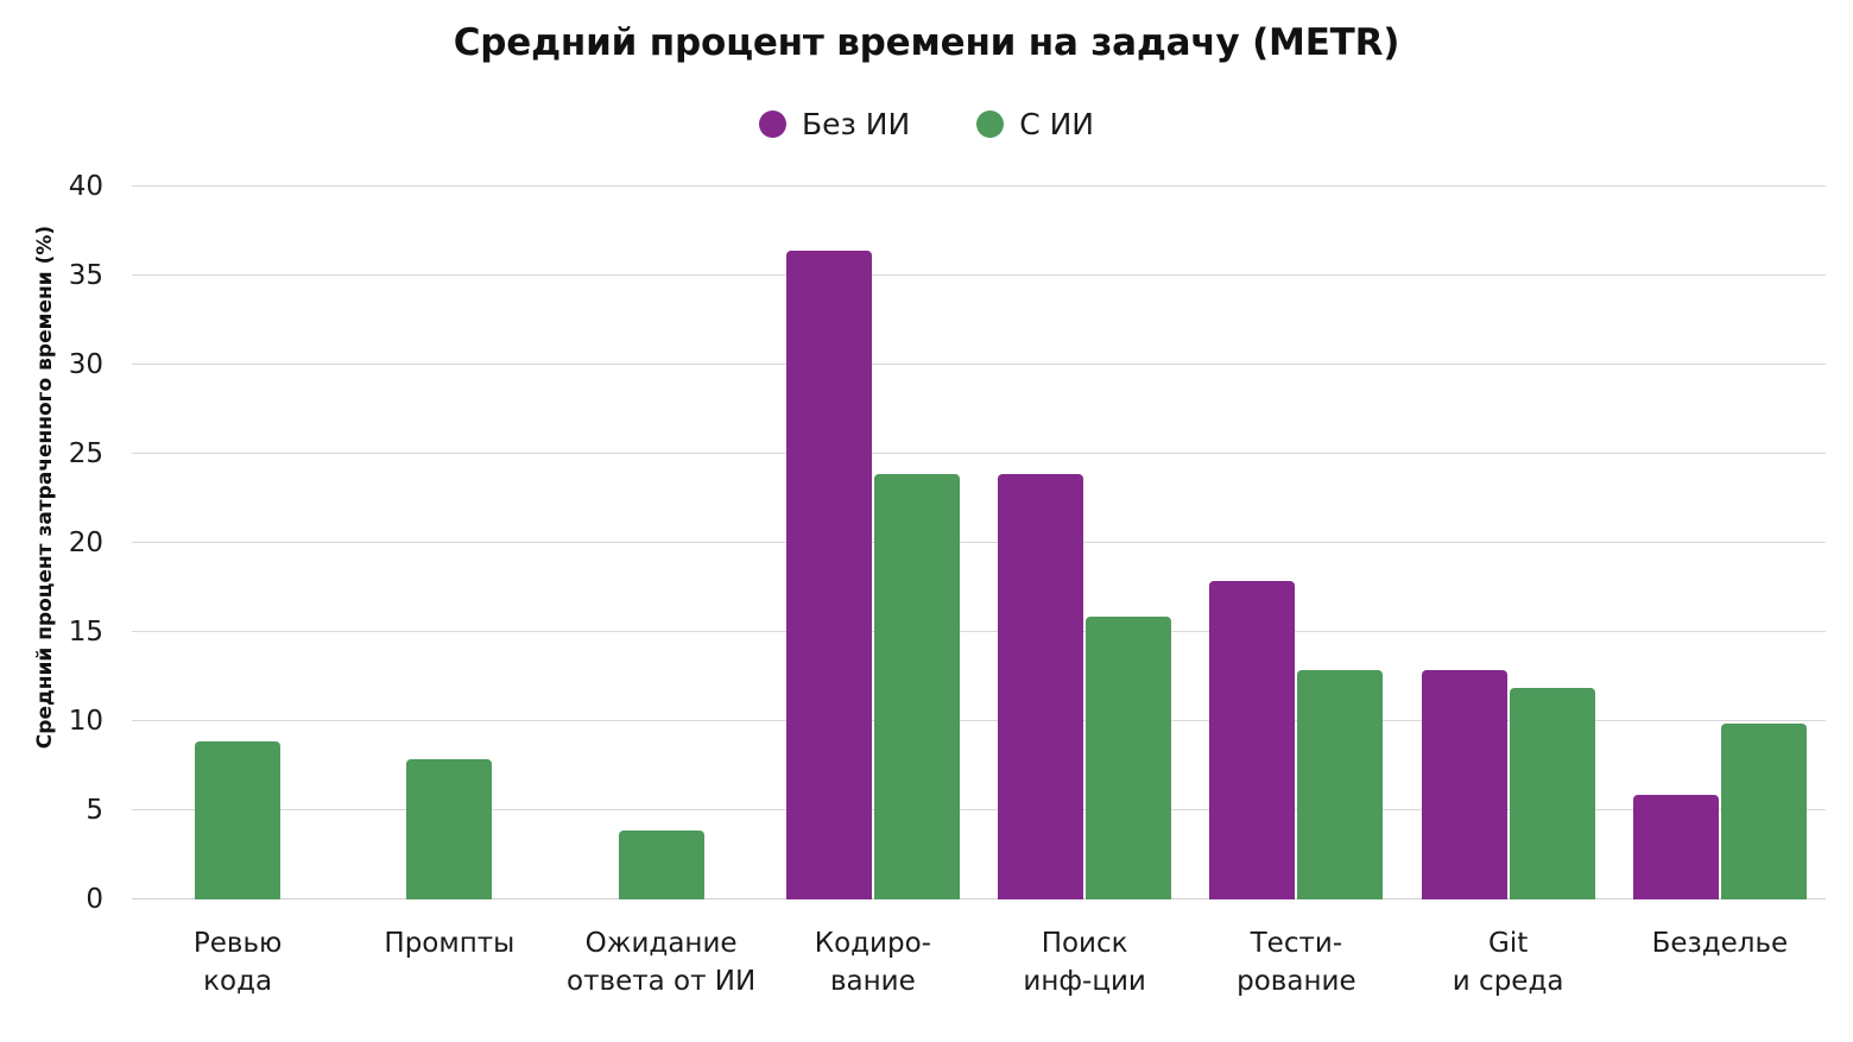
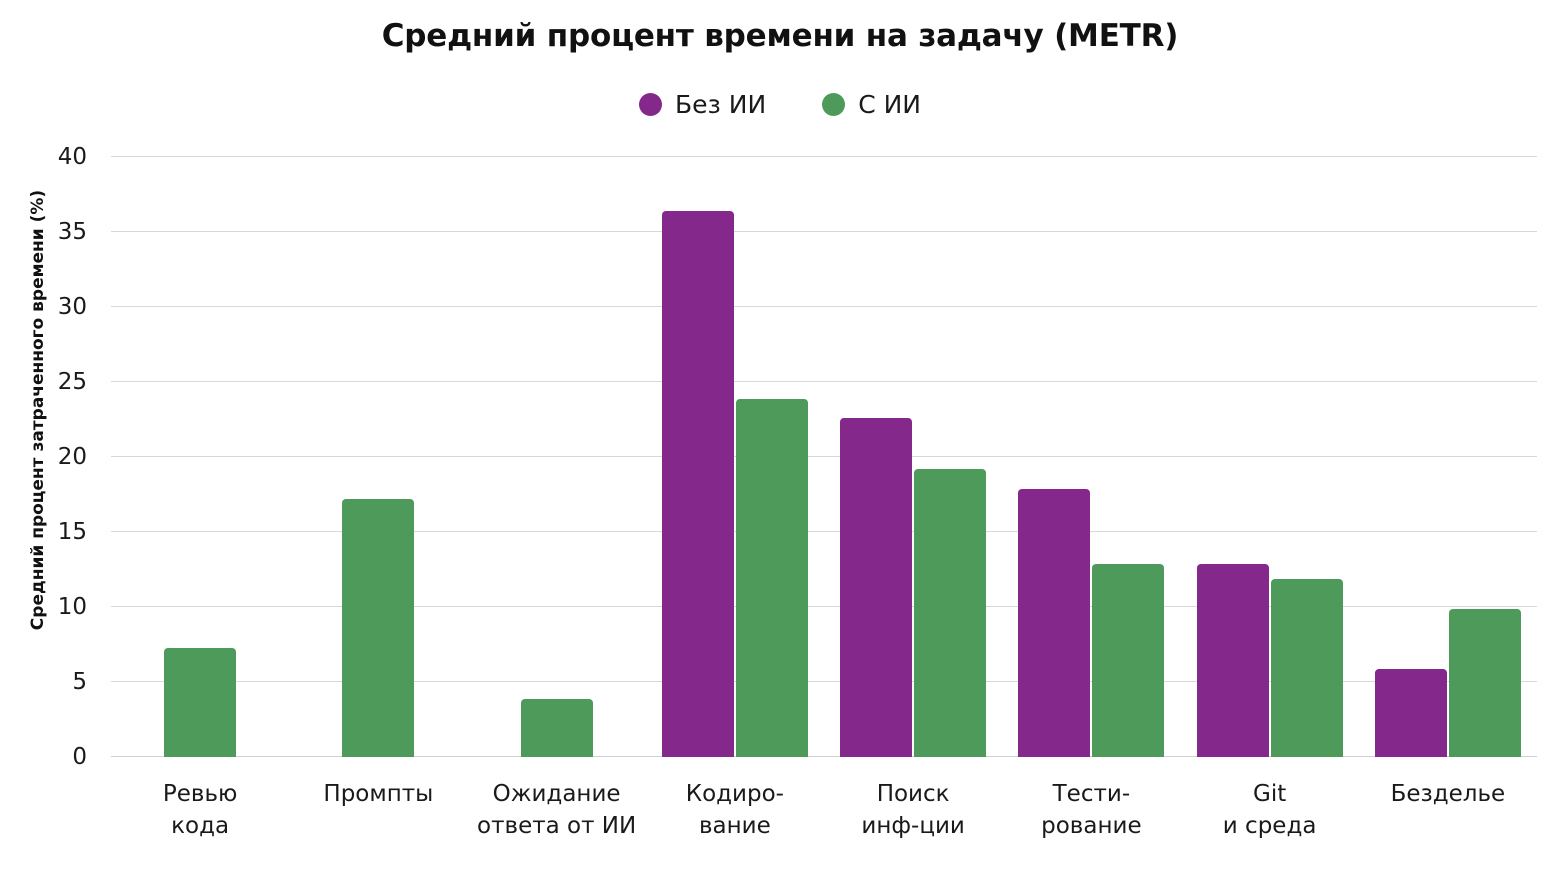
С ИИ/Ревью кода: 8.9 -> 7.3
С ИИ/Промпты: 7.9 -> 17.2
Без ИИ/Поиск инф-ции: 23.9 -> 22.6
С ИИ/Поиск инф-ции: 15.9 -> 19.2
